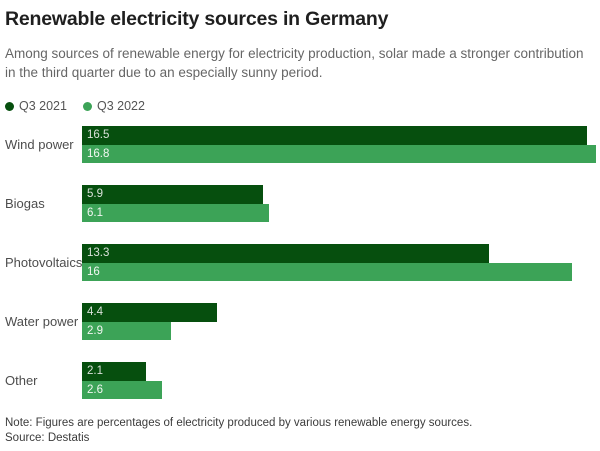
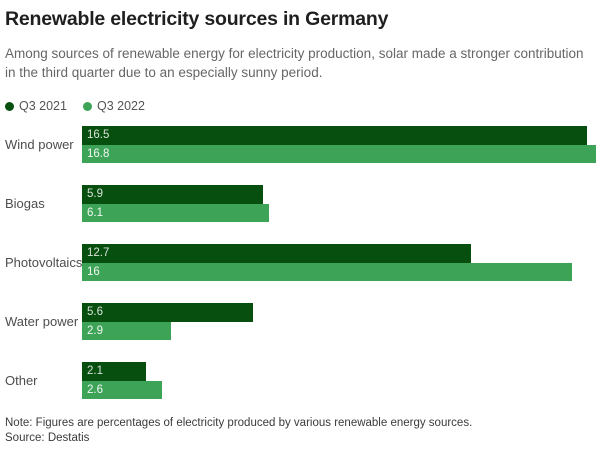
Q3 2021/Photovoltaics: 13.3 -> 12.7
Q3 2021/Water power: 4.4 -> 5.6
